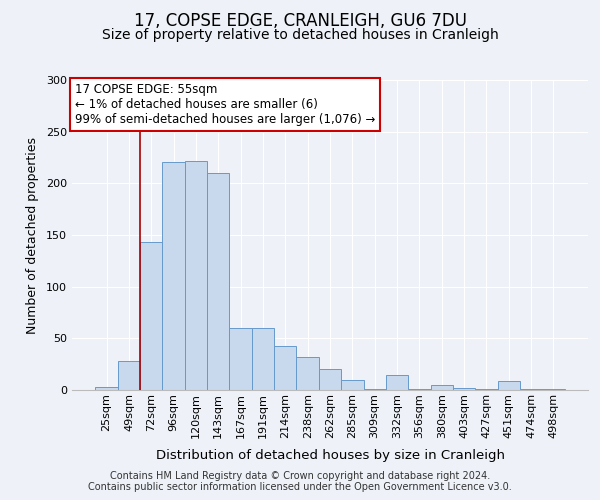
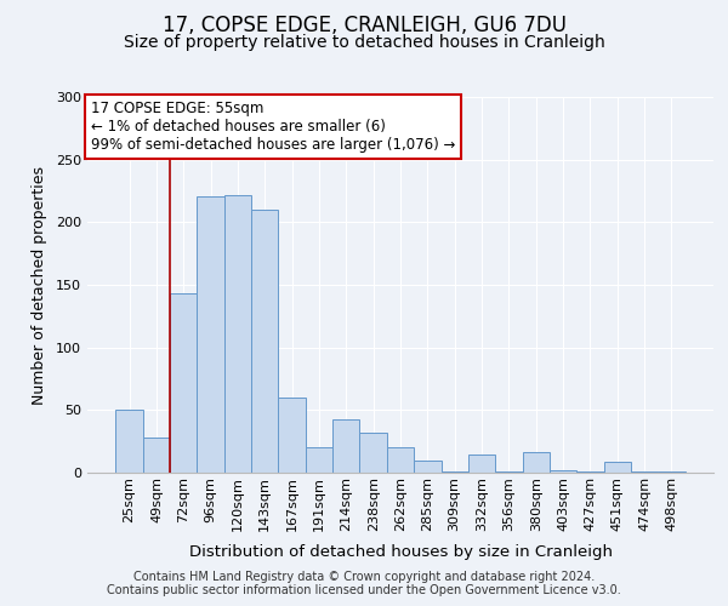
25sqm: 3 -> 50
191sqm: 60 -> 20
380sqm: 5 -> 16
